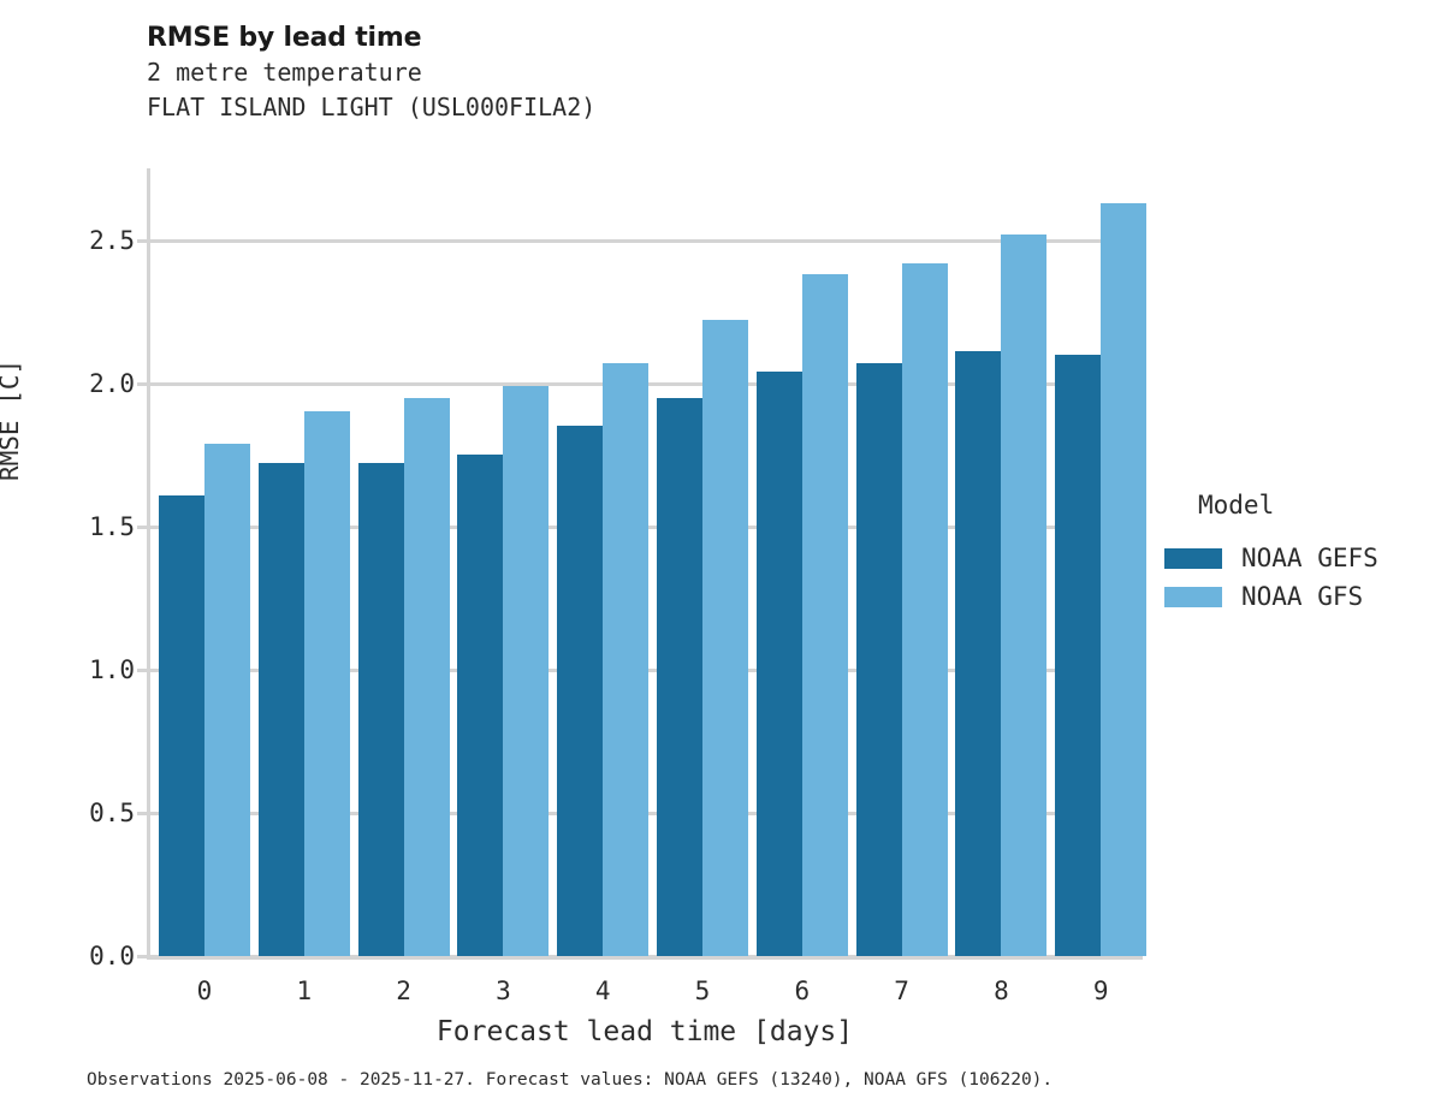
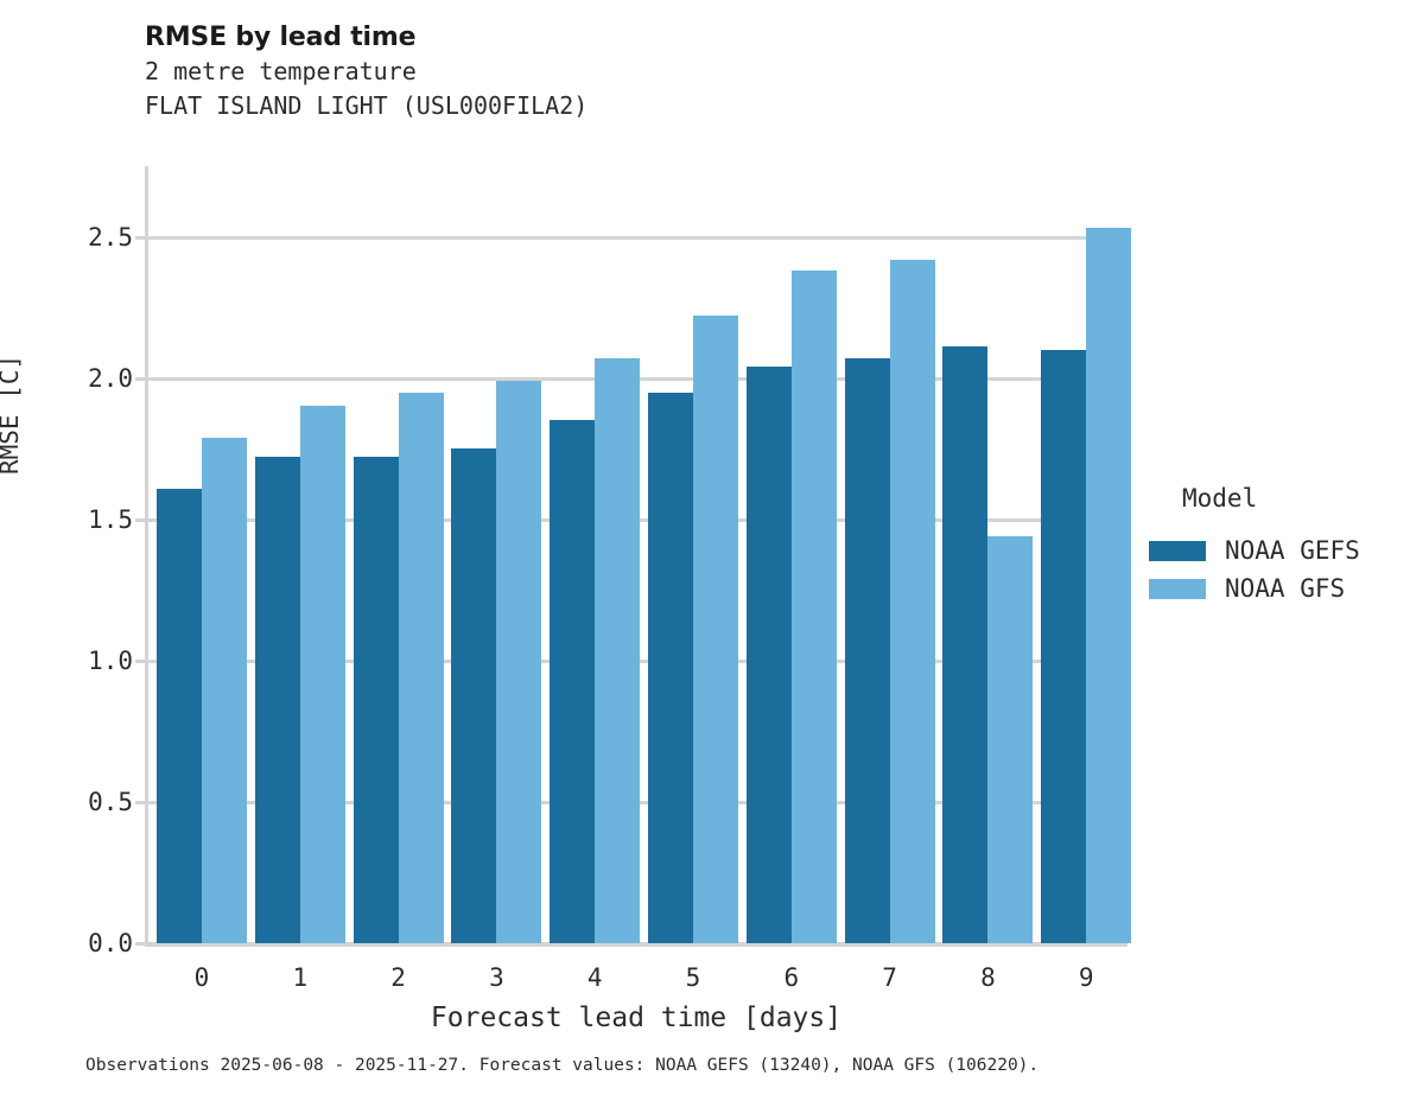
NOAA GFS/8: 2.52 -> 1.44
NOAA GFS/9: 2.63 -> 2.53
